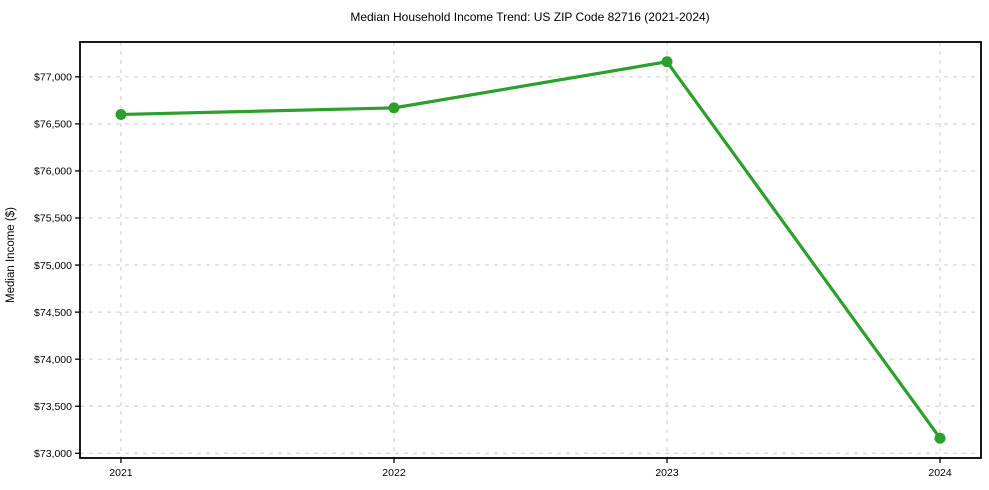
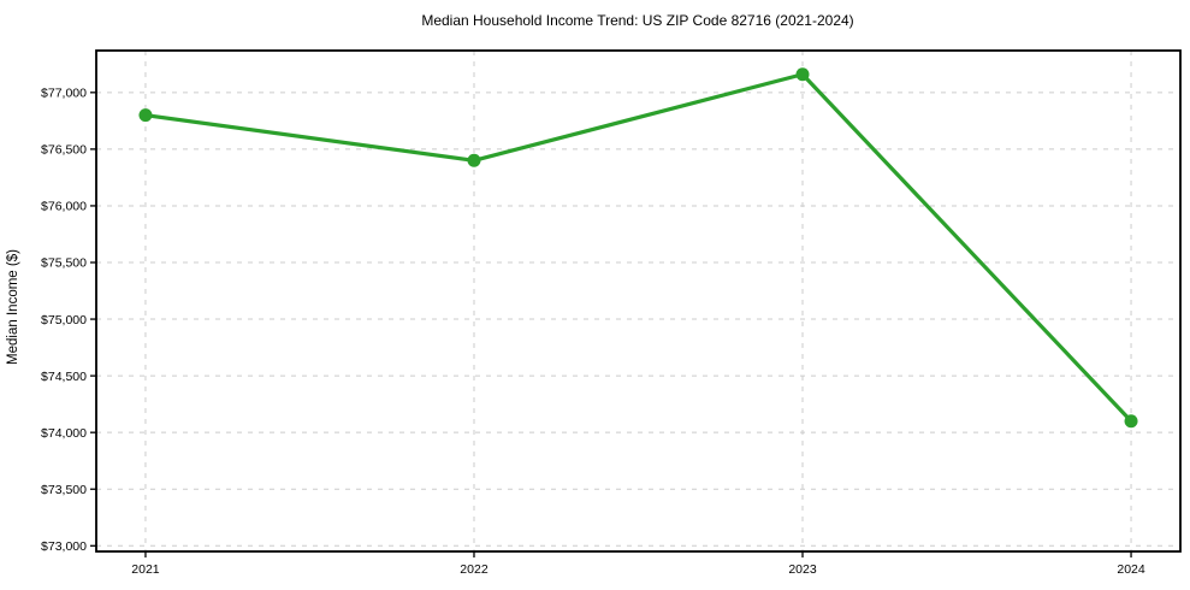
2021: $76600 -> $76800
2022: $76700 -> $76400
2024: $73200 -> $74100
